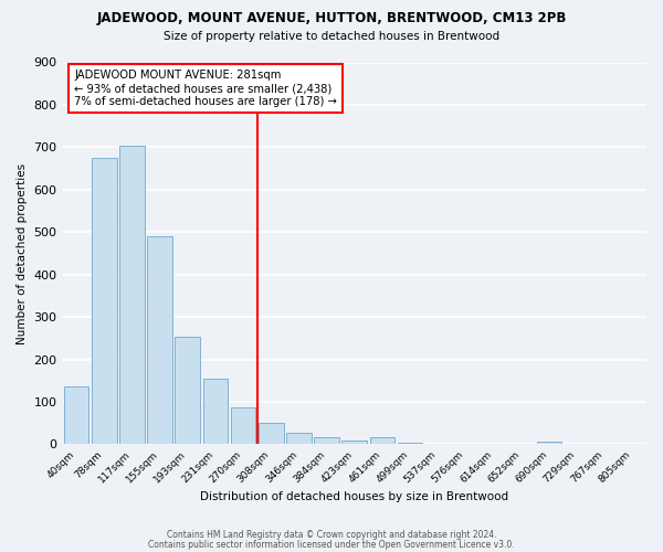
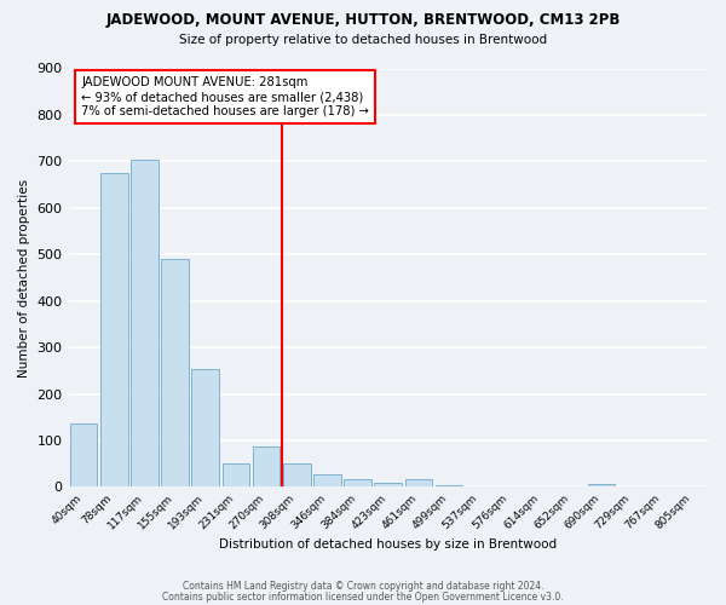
231sqm: 154 -> 50
